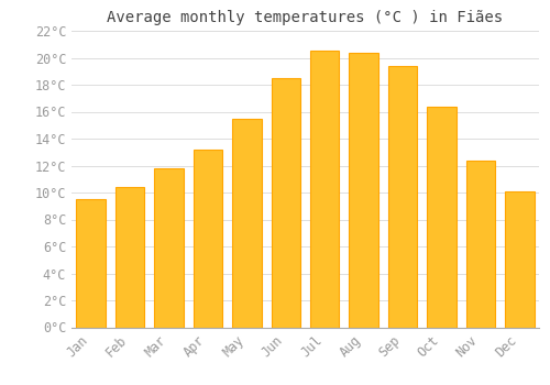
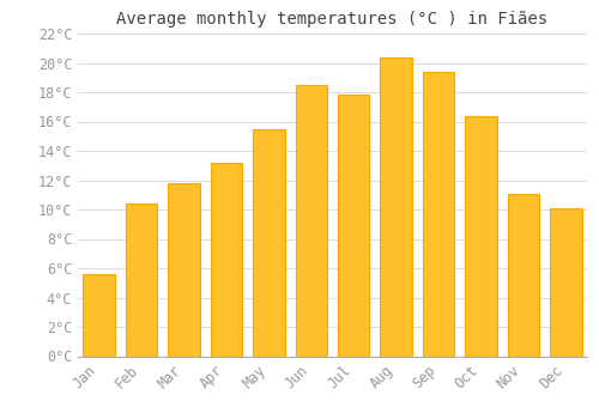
Jan: 9.5°C -> 5.6°C
Jul: 20.5°C -> 17.8°C
Nov: 12.4°C -> 11.1°C
